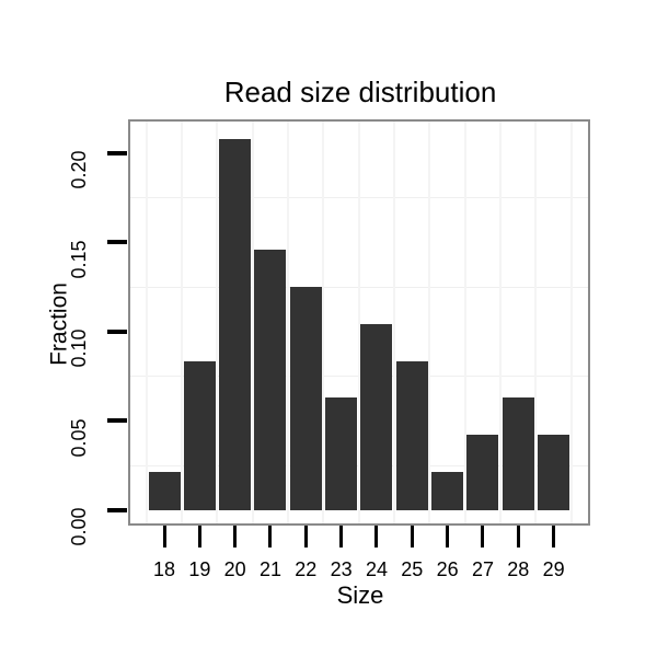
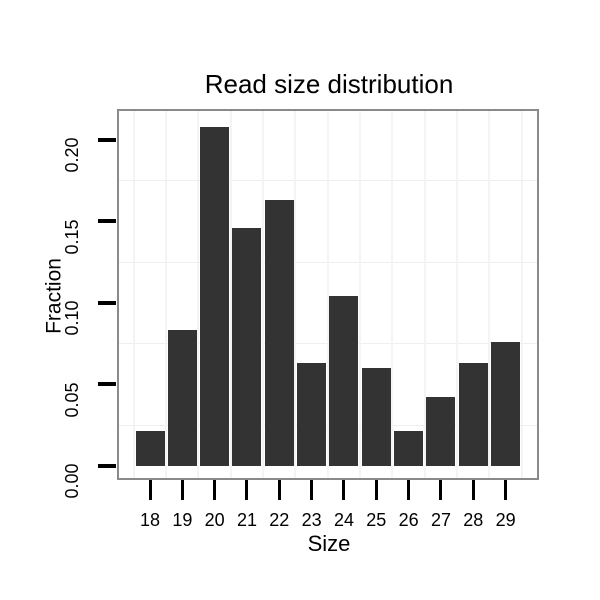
22: 0.125 -> 0.163
25: 0.083 -> 0.060
29: 0.042 -> 0.076
